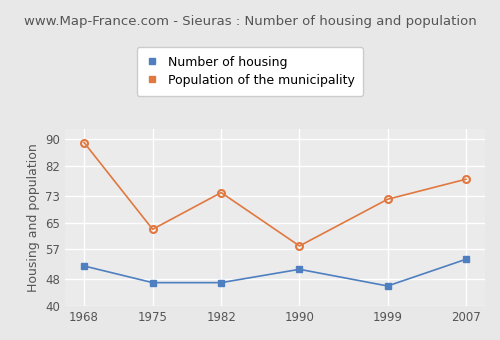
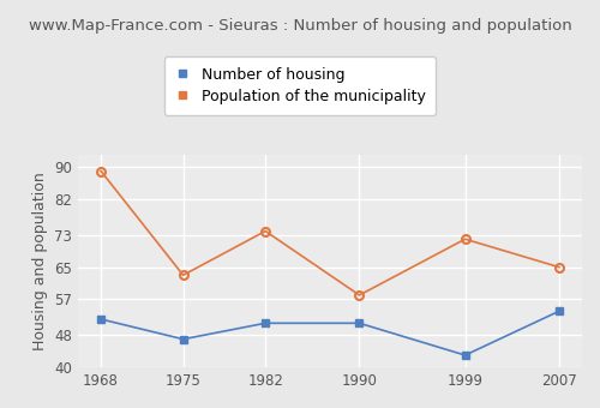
Number of housing/1982: 47 -> 51
Number of housing/1999: 46 -> 43
Population of the municipality/2007: 78 -> 65
